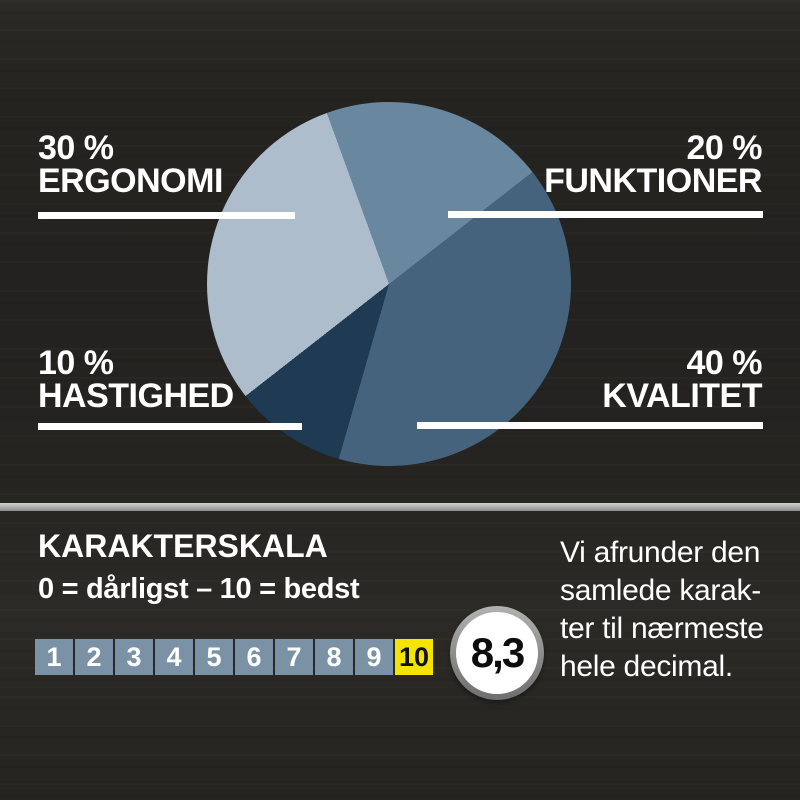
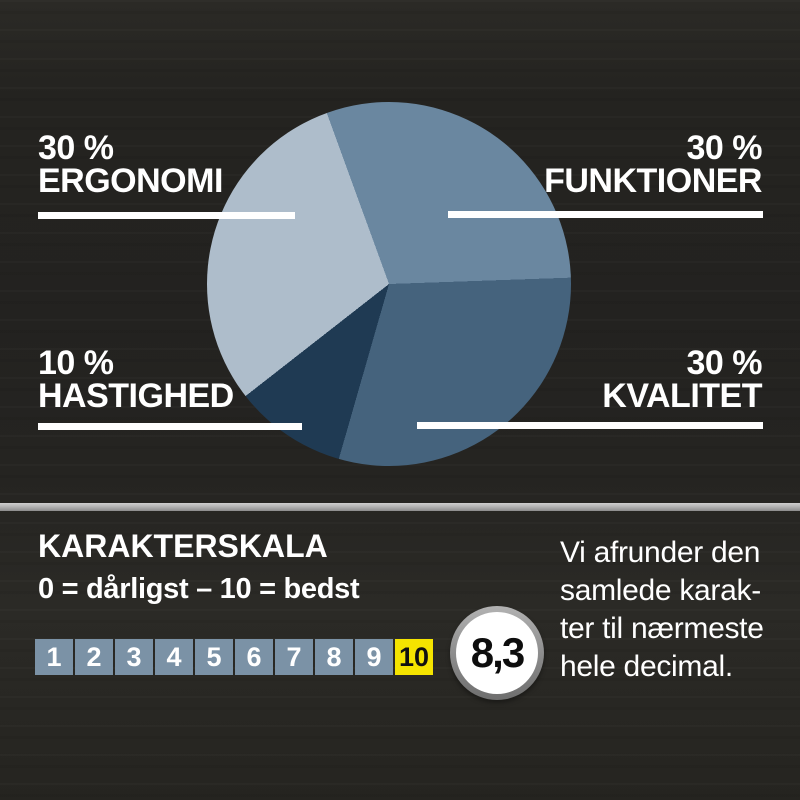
FUNKTIONER: 20 -> 30
KVALITET: 40 -> 30
